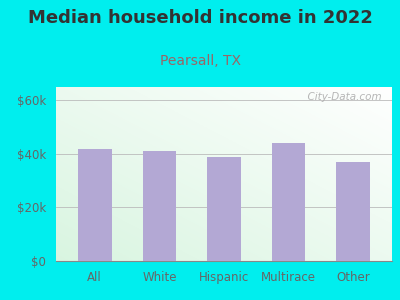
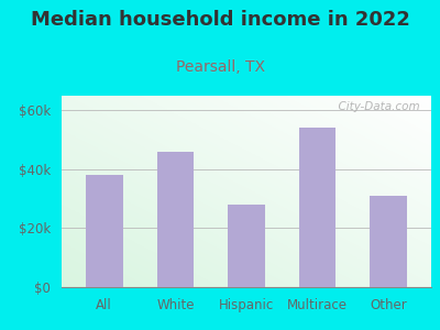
All: $42k -> $38k
White: $41k -> $46k
Hispanic: $39k -> $28k
Multirace: $44k -> $54k
Other: $37k -> $31k
